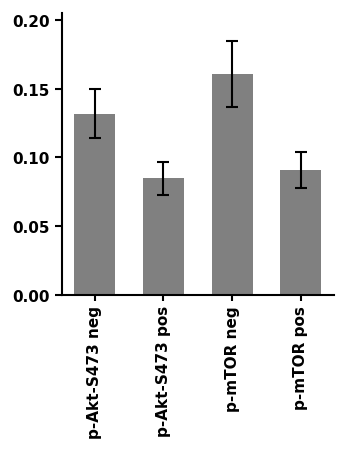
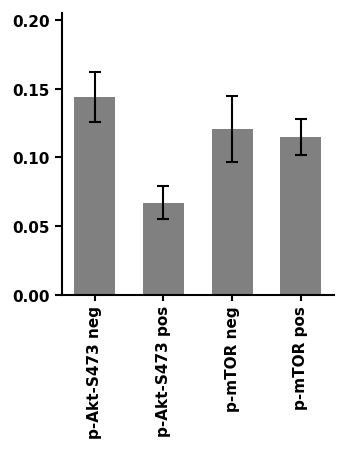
p-Akt-S473 neg: 0.132 -> 0.144
p-Akt-S473 pos: 0.085 -> 0.067
p-mTOR neg: 0.161 -> 0.121
p-mTOR pos: 0.091 -> 0.115
